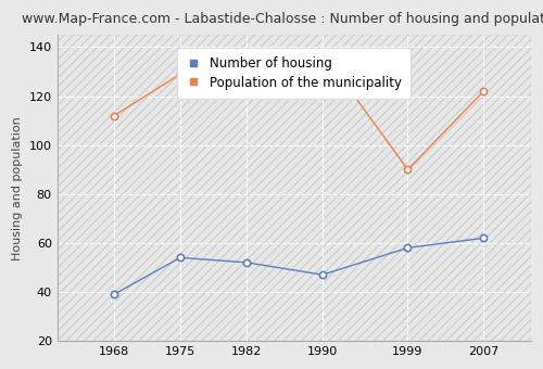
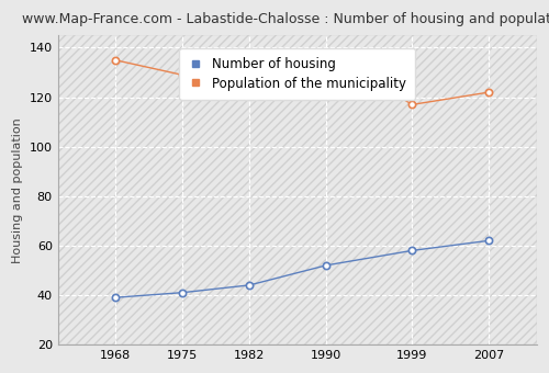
Population of the municipality/1968: 112 -> 135
Number of housing/1975: 54 -> 41
Number of housing/1982: 52 -> 44
Number of housing/1990: 47 -> 52
Population of the municipality/1999: 90 -> 117
